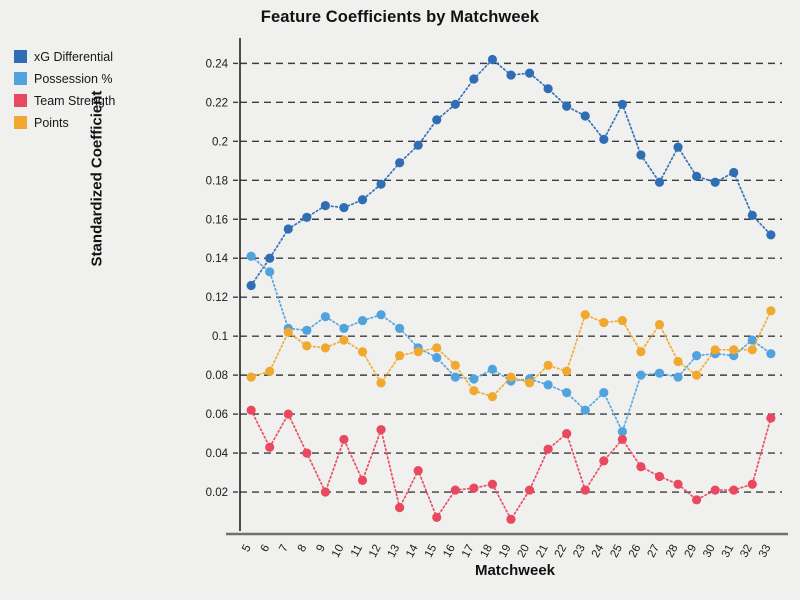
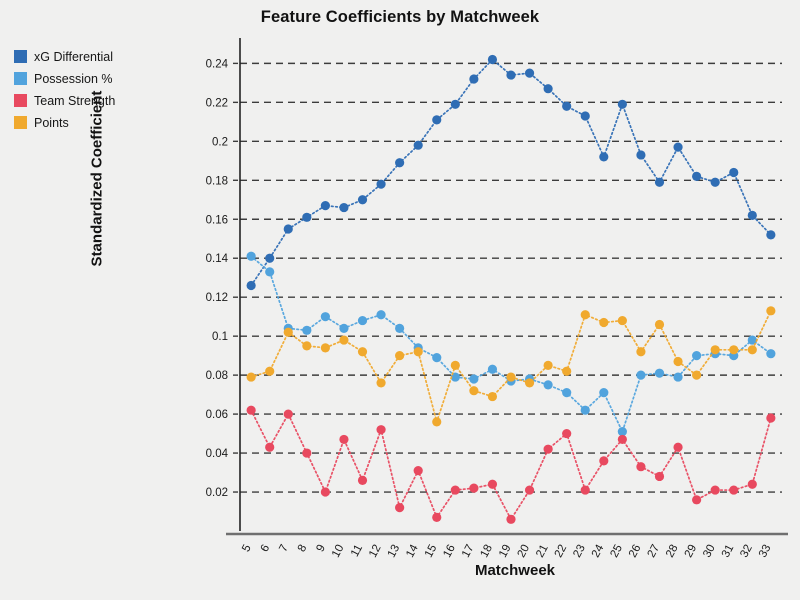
Points/15: 0.094 -> 0.056
xG Differential/24: 0.201 -> 0.192
Team Strength/28: 0.024 -> 0.043
